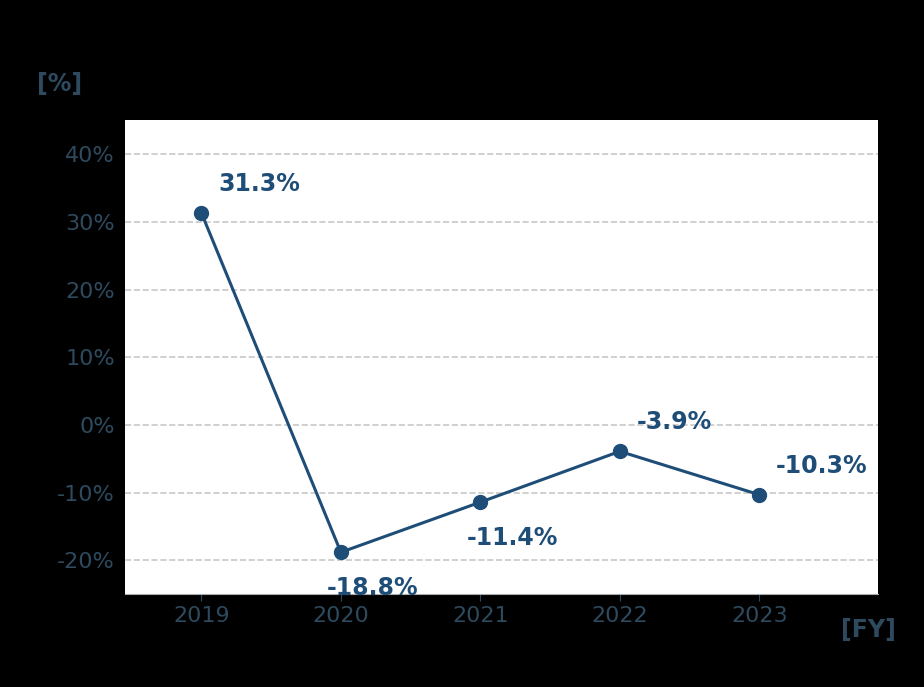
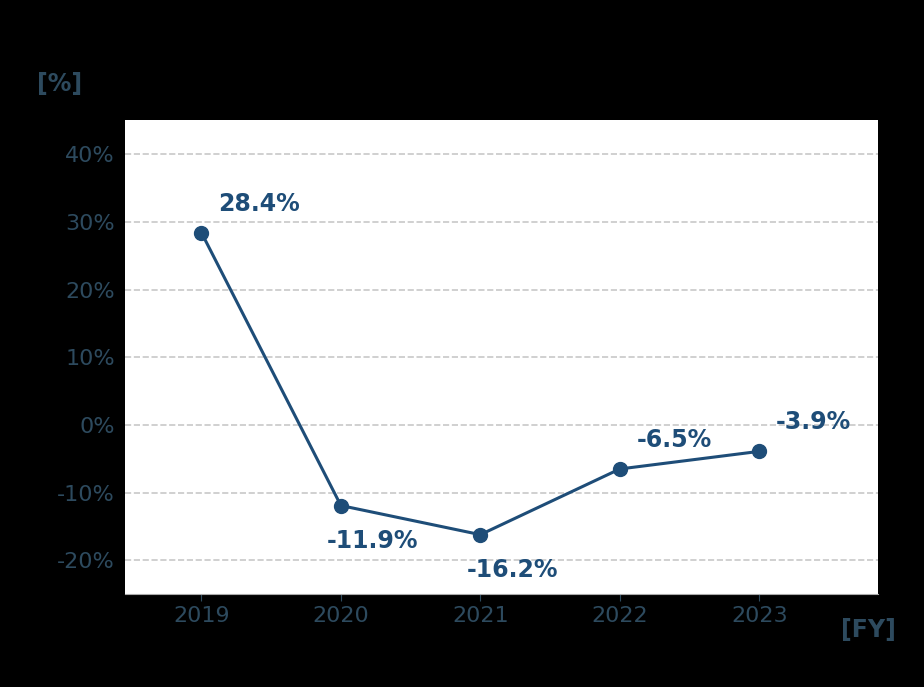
2019: 31.3% -> 28.4%
2020: -18.8% -> -11.9%
2021: -11.4% -> -16.2%
2022: -3.9% -> -6.5%
2023: -10.3% -> -3.9%
